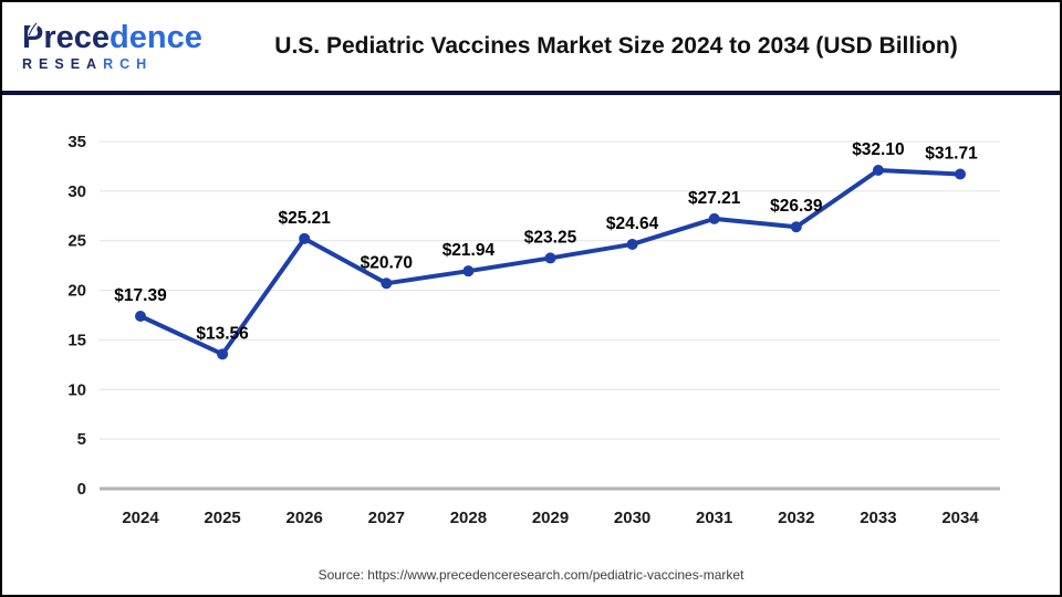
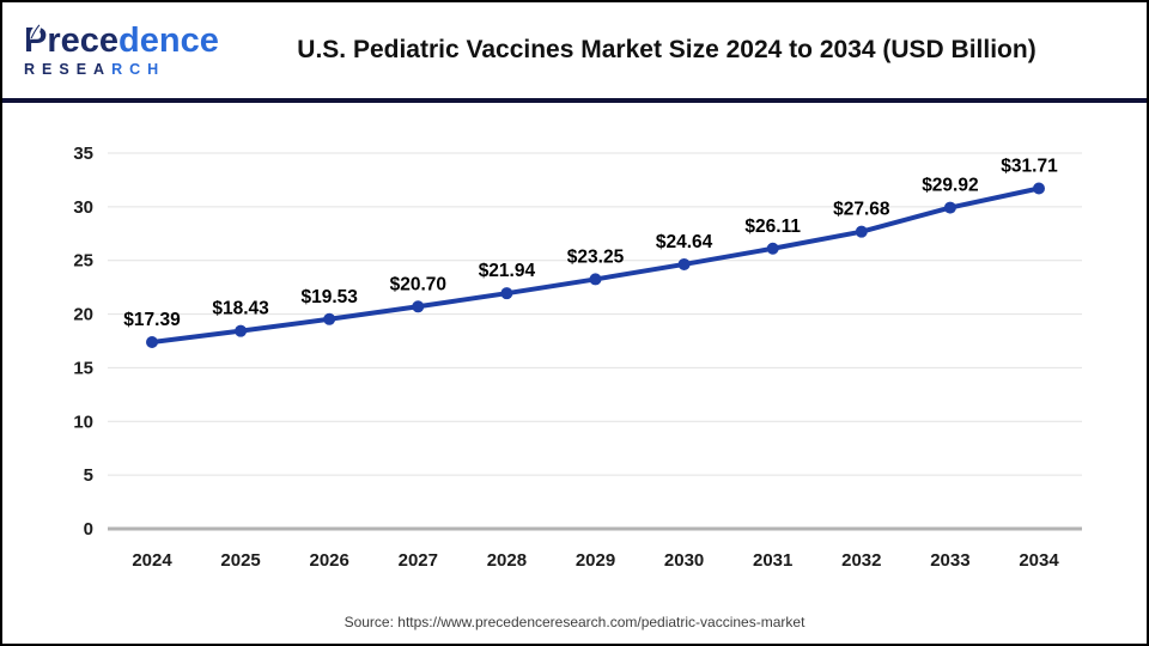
2025: $13.56 -> $18.43
2026: $25.21 -> $19.53
2031: $27.21 -> $26.11
2032: $26.39 -> $27.68
2033: $32.10 -> $29.92
